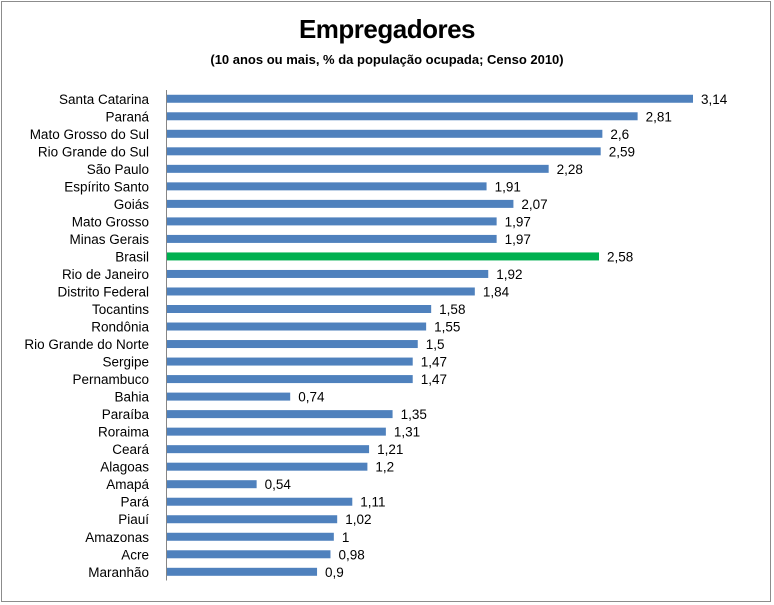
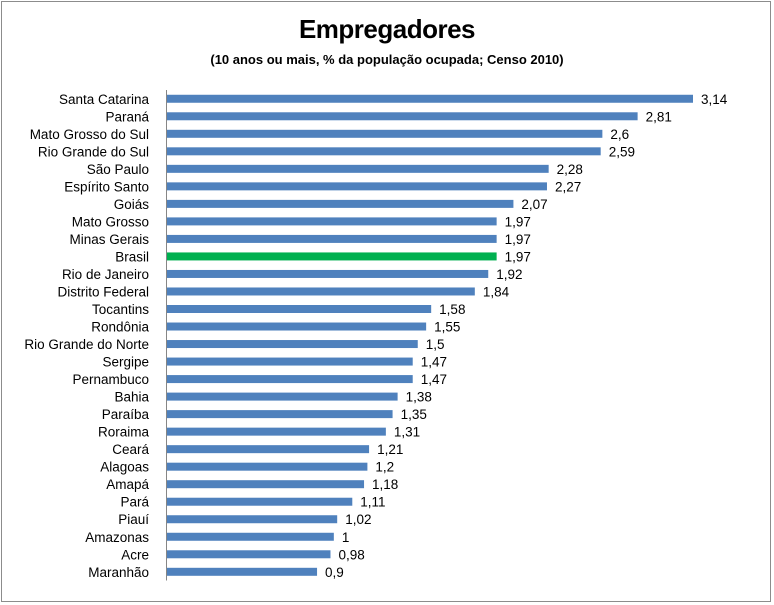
Espírito Santo: 1,91 -> 2,27
Brasil: 2,58 -> 1,97
Bahia: 0,74 -> 1,38
Amapá: 0,54 -> 1,18
